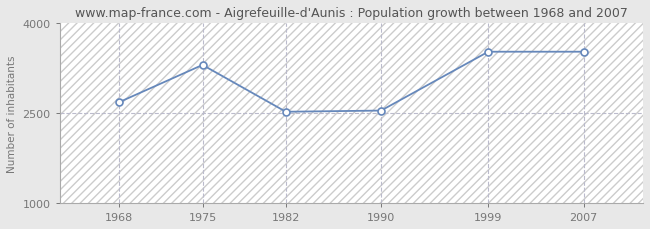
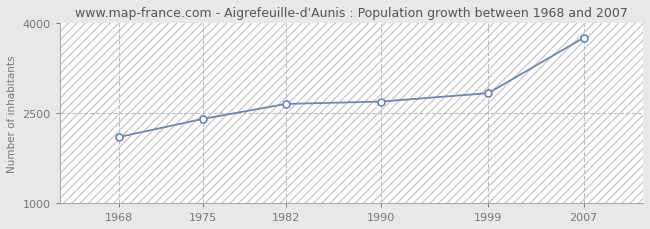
1968: 2680 -> 2100
1975: 3300 -> 2400
1982: 2520 -> 2650
1990: 2540 -> 2690
1999: 3520 -> 2830
2007: 3520 -> 3750
